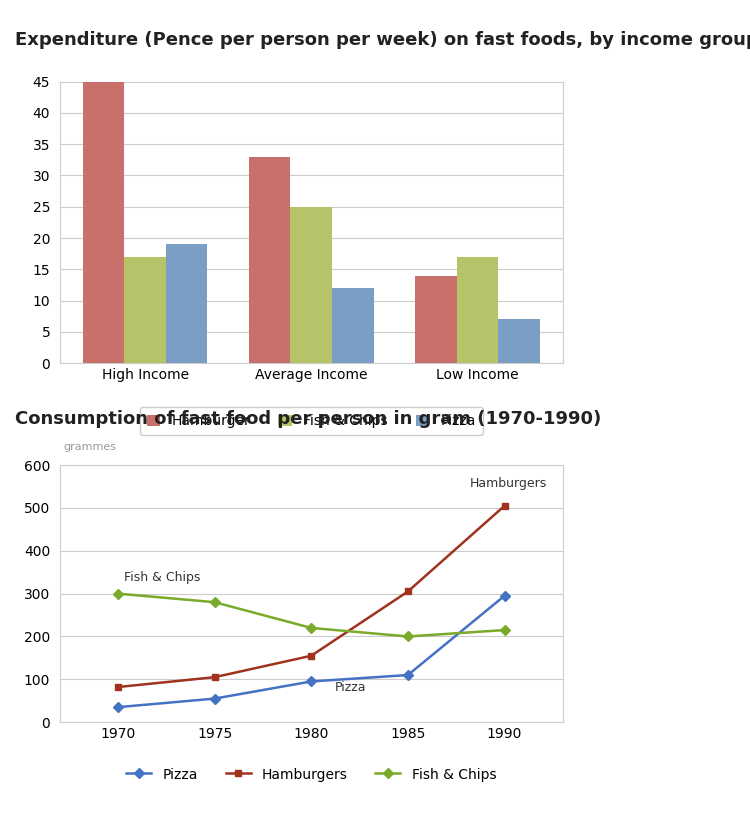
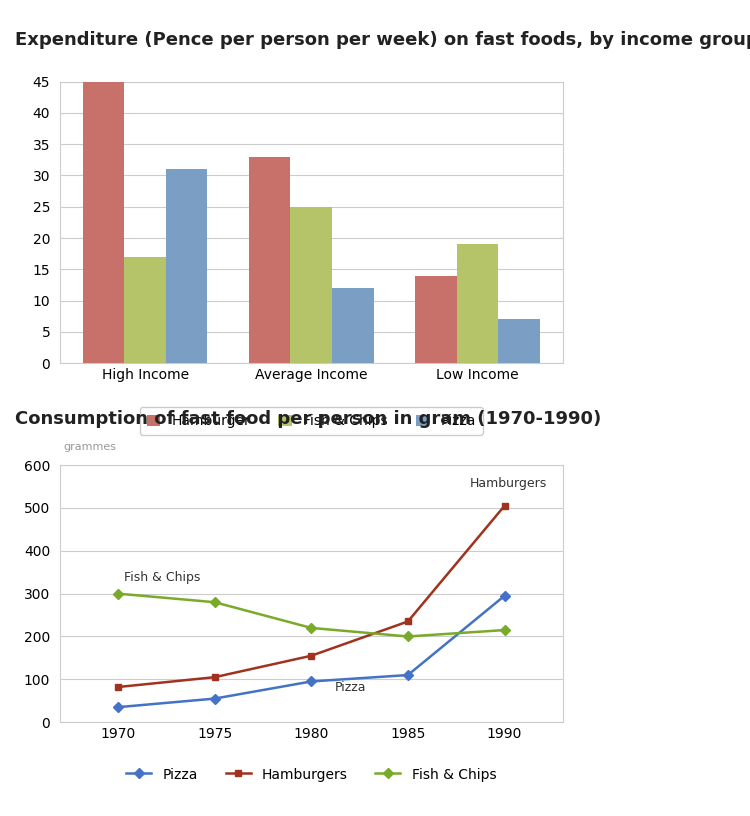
Pizza/High Income: 19 -> 31
Fish & Chips/Low Income: 17 -> 19
Hamburgers/1985: 305 -> 235
